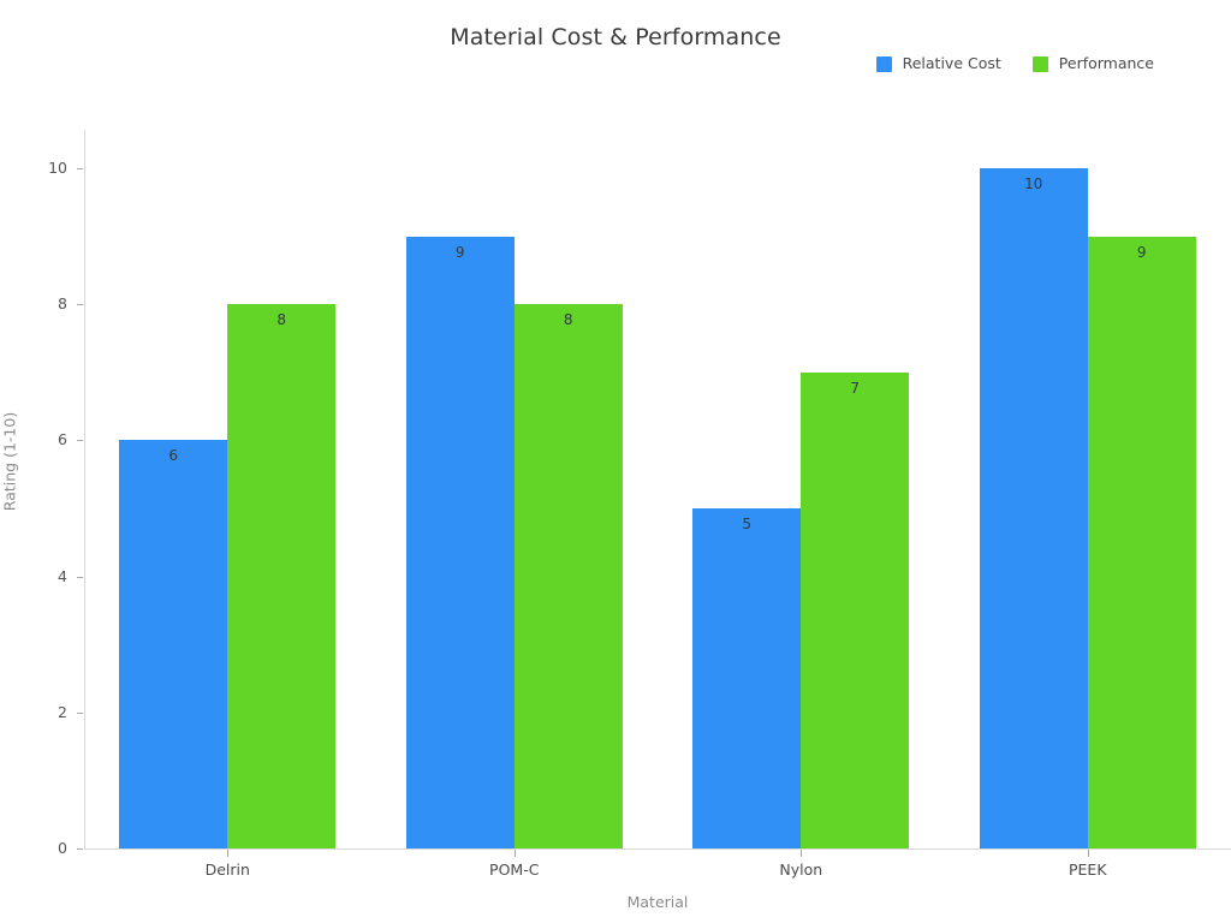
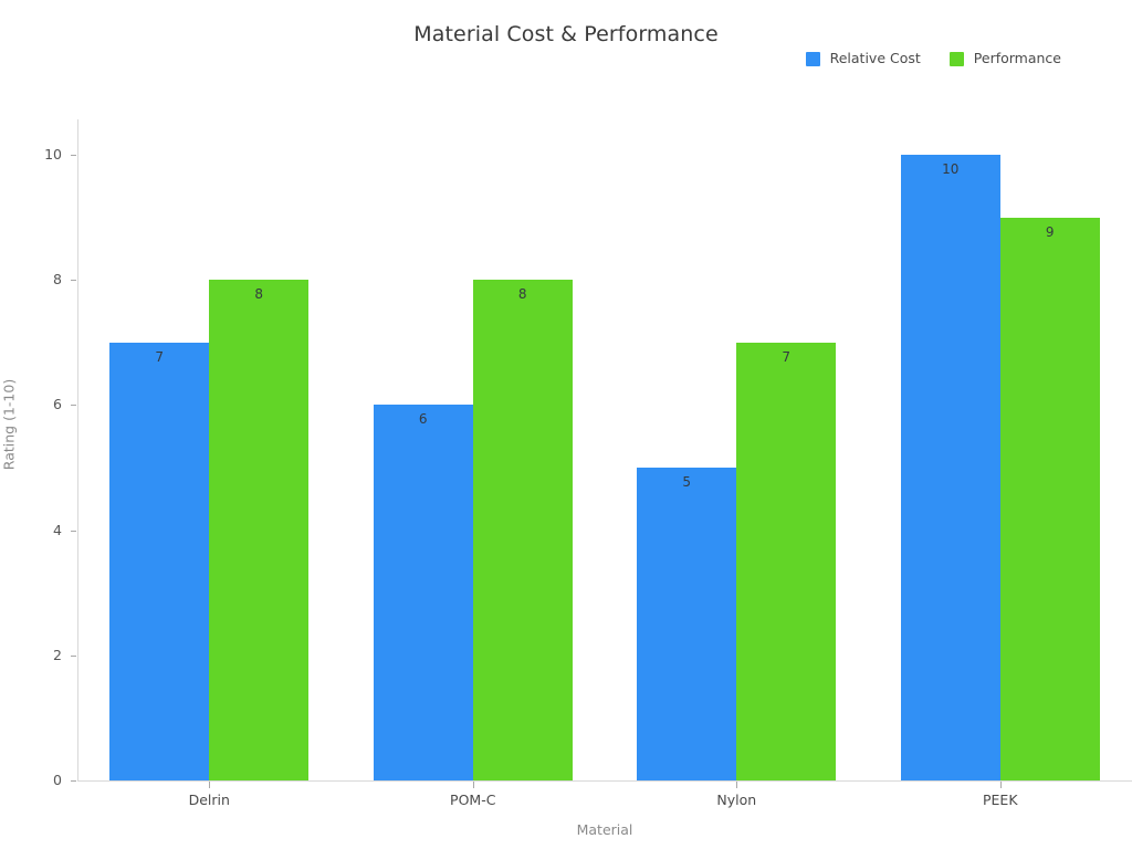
Relative Cost/Delrin: 6 -> 7
Relative Cost/POM-C: 9 -> 6
